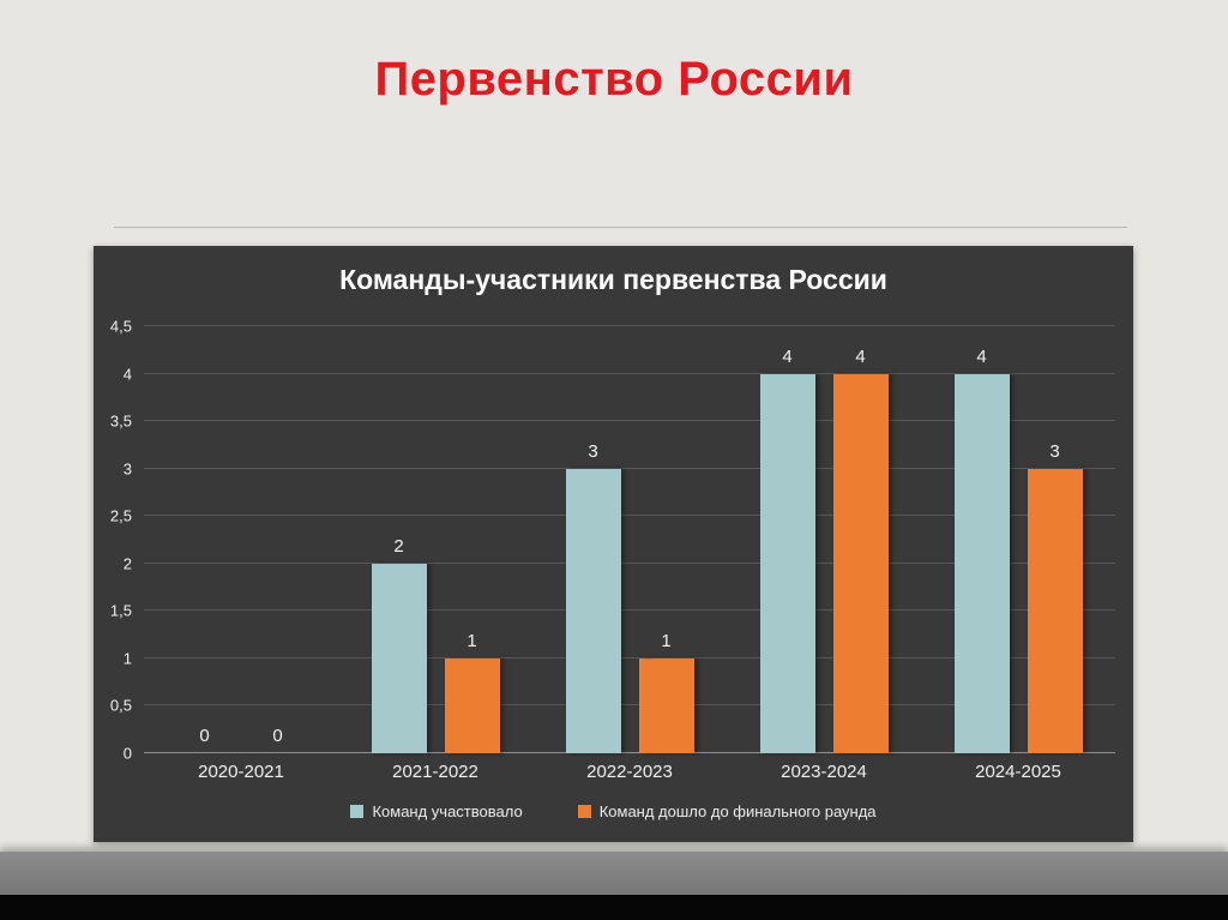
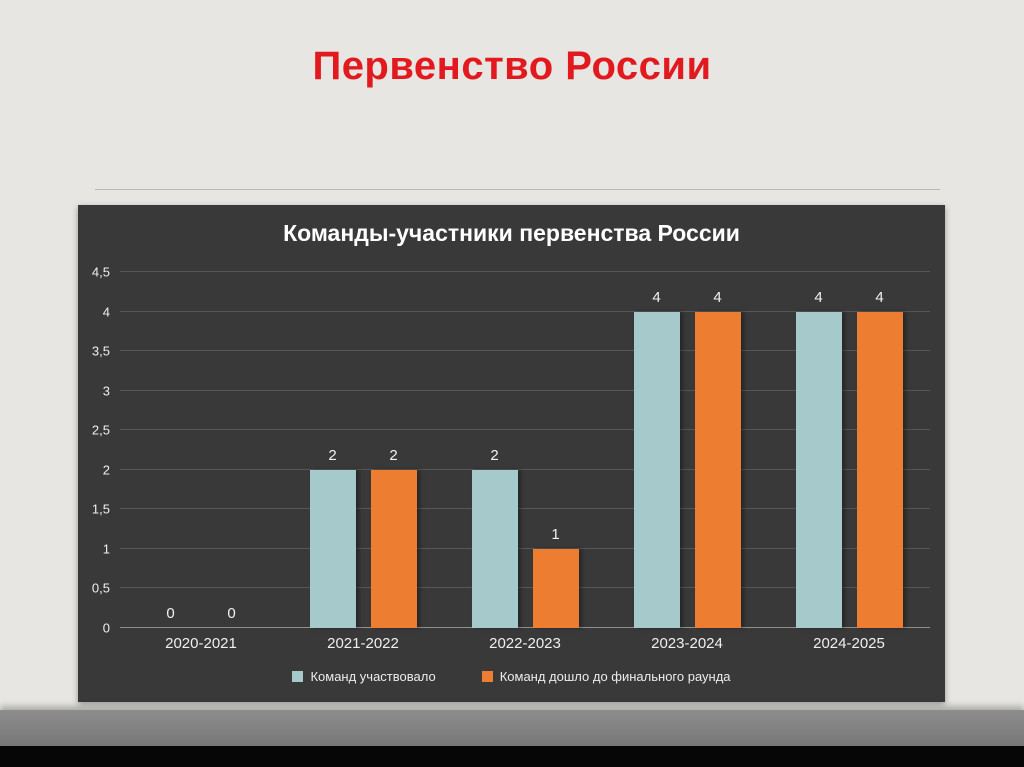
Команд дошло до финального раунда/2021-2022: 1 -> 2
Команд участвовало/2022-2023: 3 -> 2
Команд дошло до финального раунда/2024-2025: 3 -> 4
